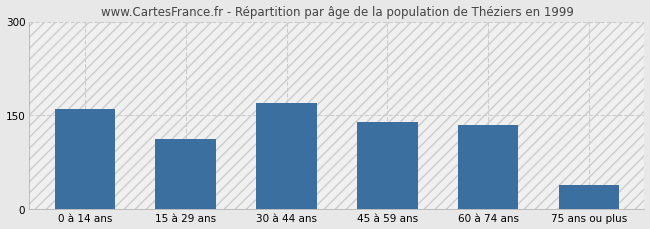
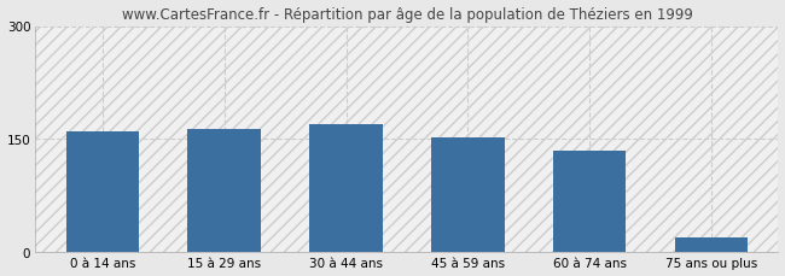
15 à 29 ans: 112 -> 163
45 à 59 ans: 140 -> 153
75 ans ou plus: 38 -> 20
